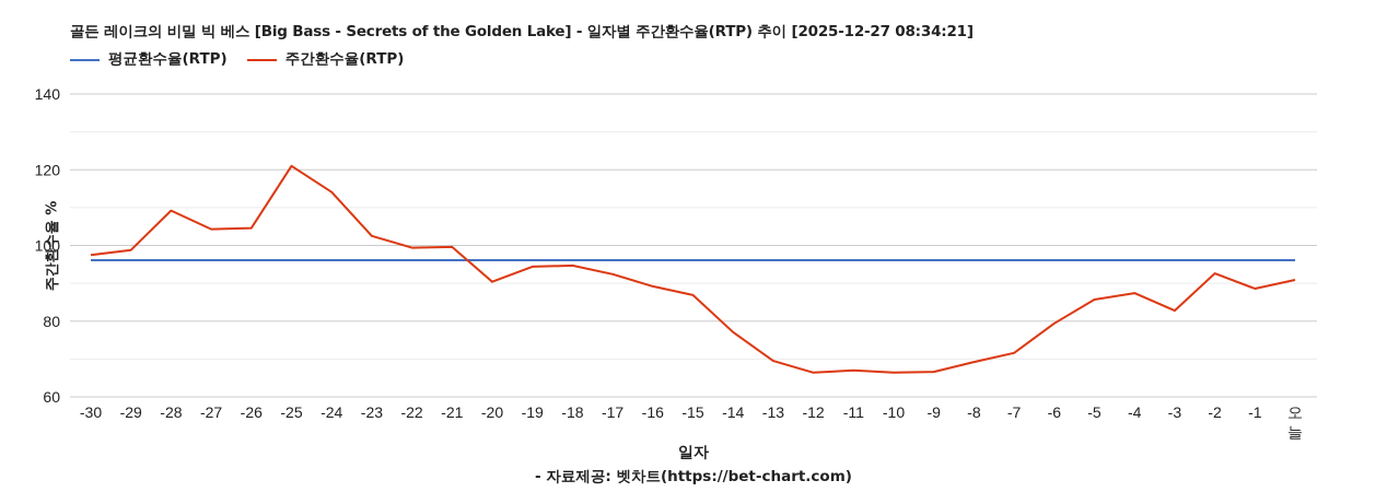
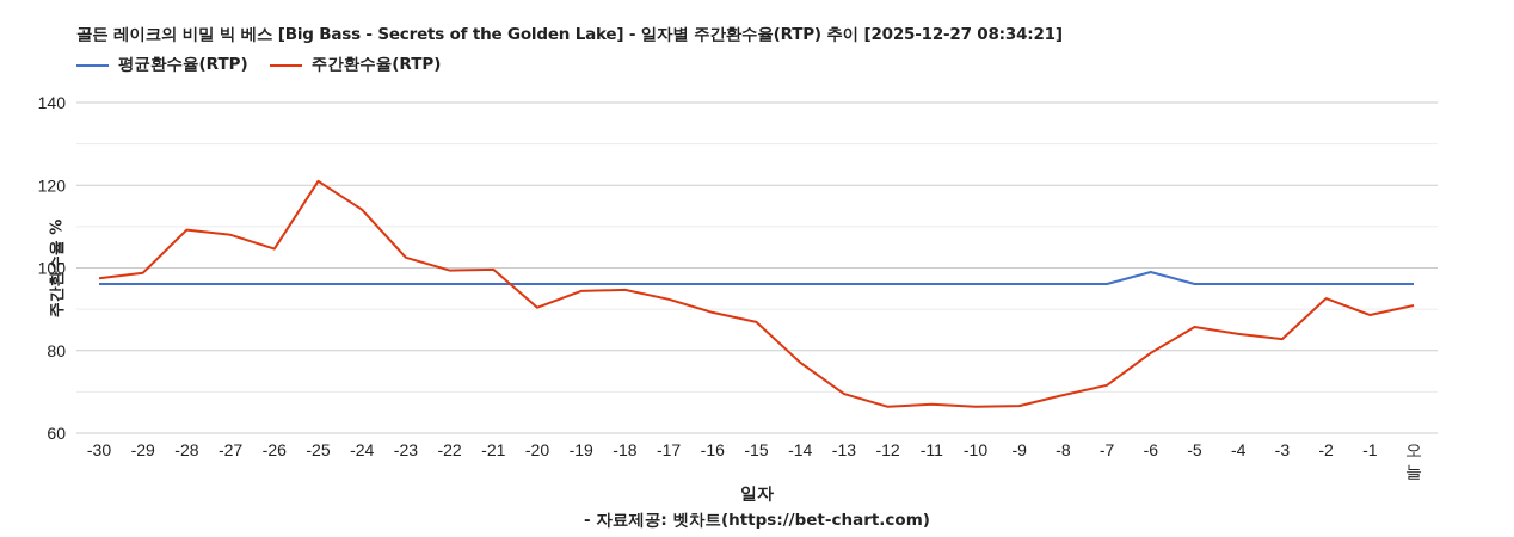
주간환수율(RTP)/-27: 104 -> 108
평균환수율(RTP)/-6: 96 -> 99
주간환수율(RTP)/-4: 87 -> 84
